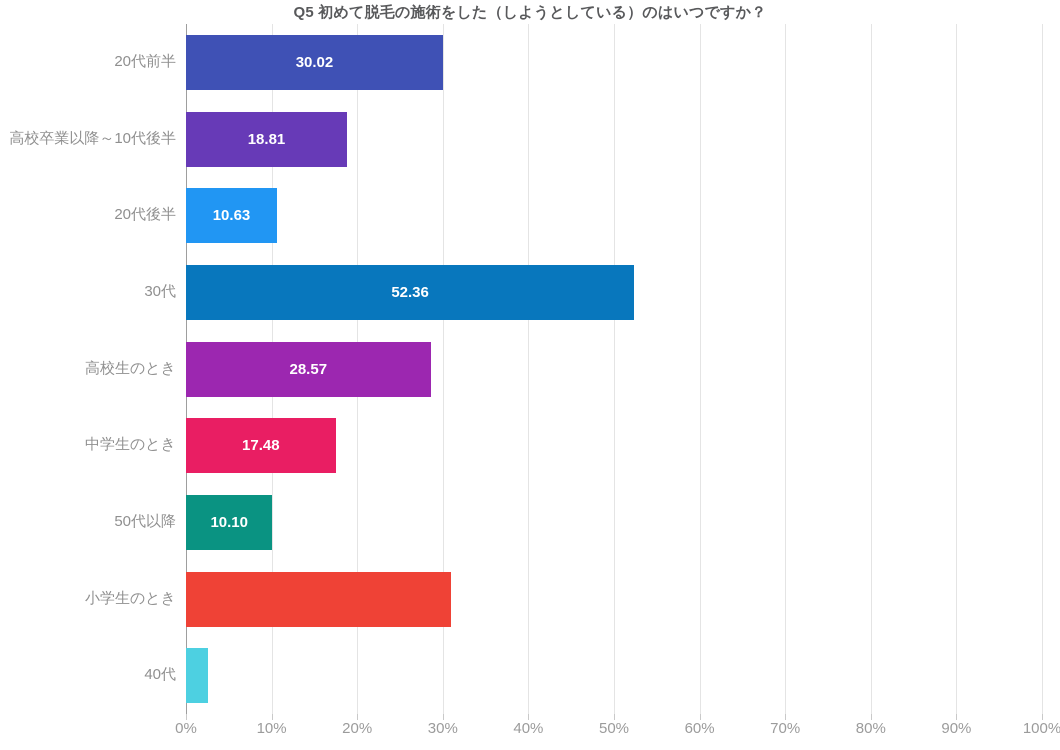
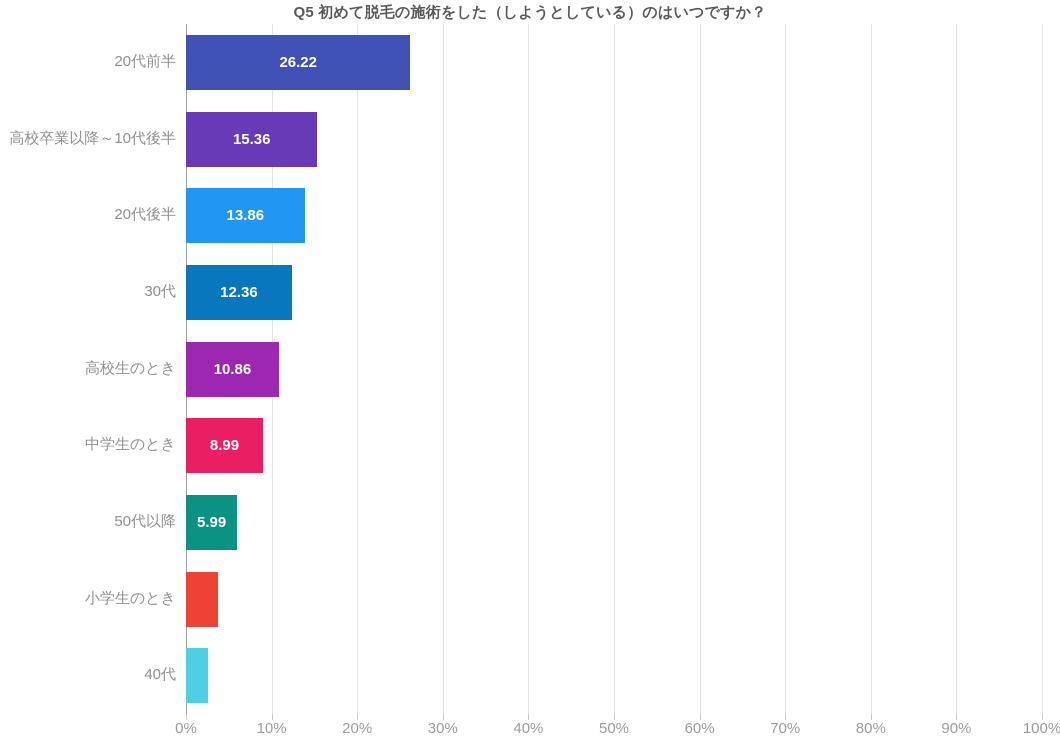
20代前半: 30.02 -> 26.22
高校卒業以降～10代後半: 18.81 -> 15.36
20代後半: 10.63 -> 13.86
30代: 52.36 -> 12.36
高校生のとき: 28.57 -> 10.86
中学生のとき: 17.48 -> 8.99
50代以降: 10.10 -> 5.99
小学生のとき: 31% -> 4%
